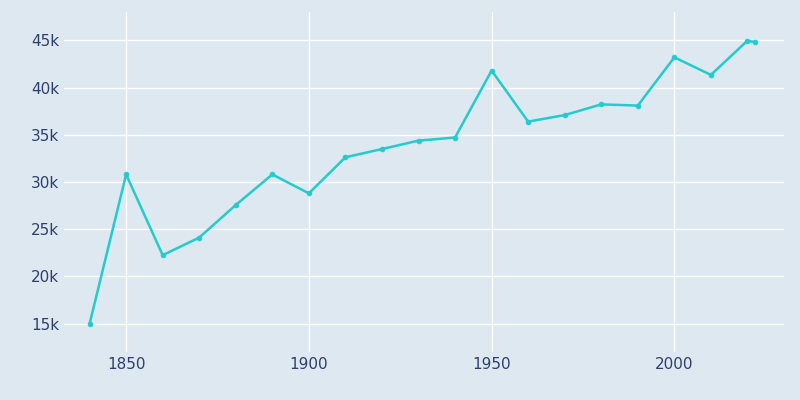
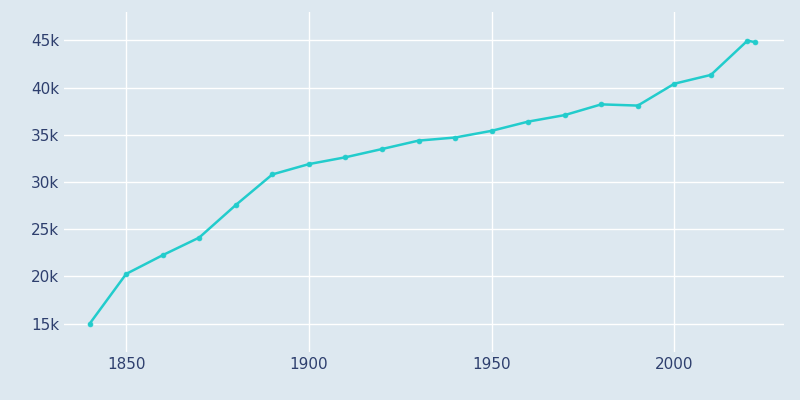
1850: 30.8k -> 20.3k
1900: 28.8k -> 31.9k
1950: 41.8k -> 35.4k
2000: 43.2k -> 40.4k
